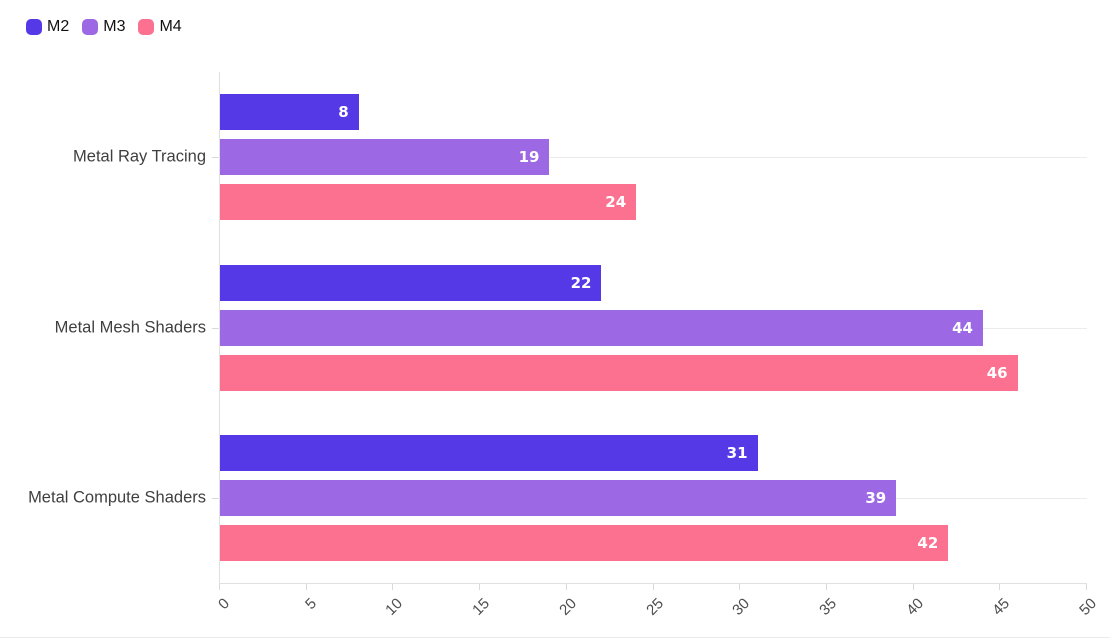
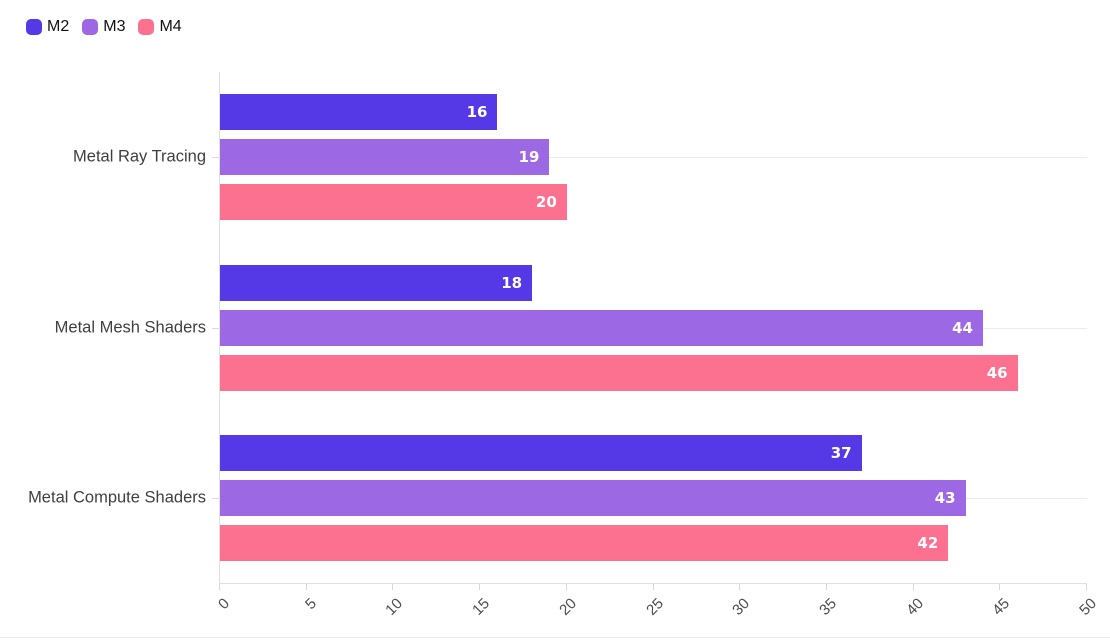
M2/Metal Ray Tracing: 8 -> 16
M4/Metal Ray Tracing: 24 -> 20
M2/Metal Mesh Shaders: 22 -> 18
M2/Metal Compute Shaders: 31 -> 37
M3/Metal Compute Shaders: 39 -> 43
